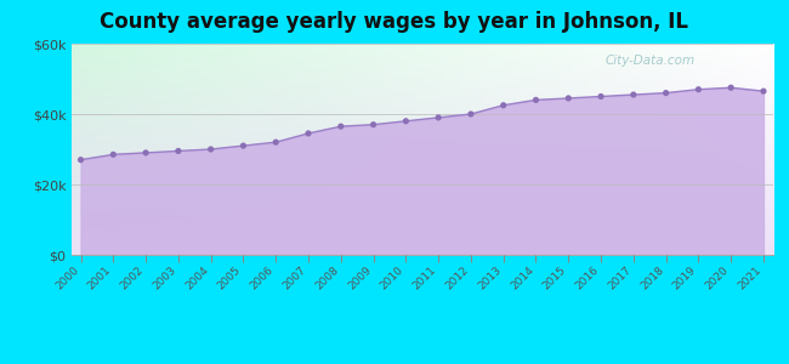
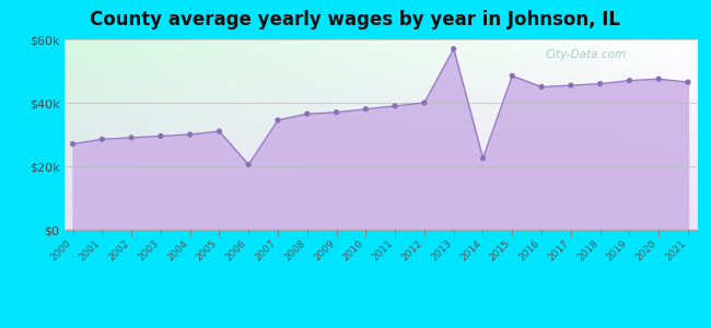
2006: $32.0k -> $20.5k
2013: $42.5k -> $57.0k
2014: $44.0k -> $22.5k
2015: $44.5k -> $48.5k
